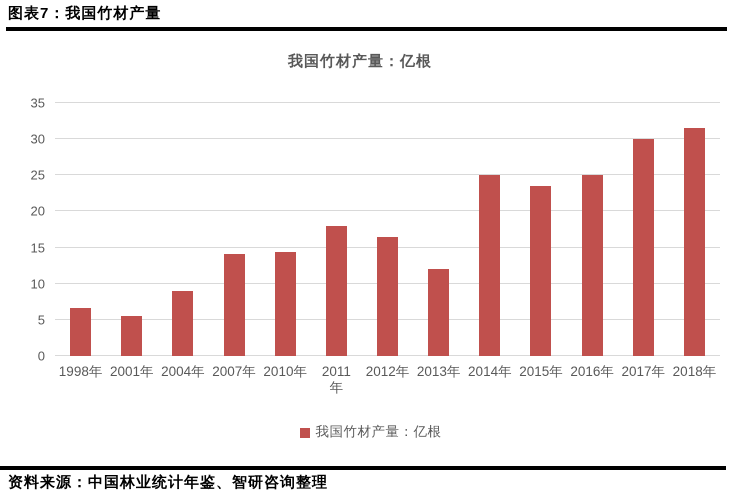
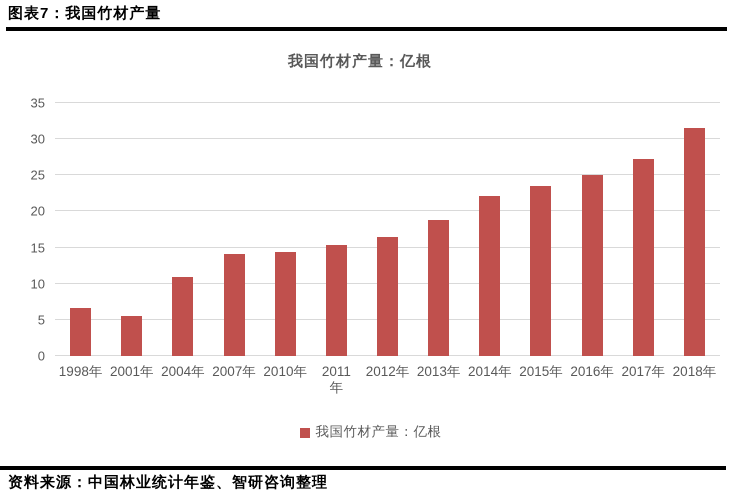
2004年: 9 -> 11
2011 年: 18 -> 15
2013年: 12 -> 19
2014年: 25 -> 22
2017年: 30 -> 27
